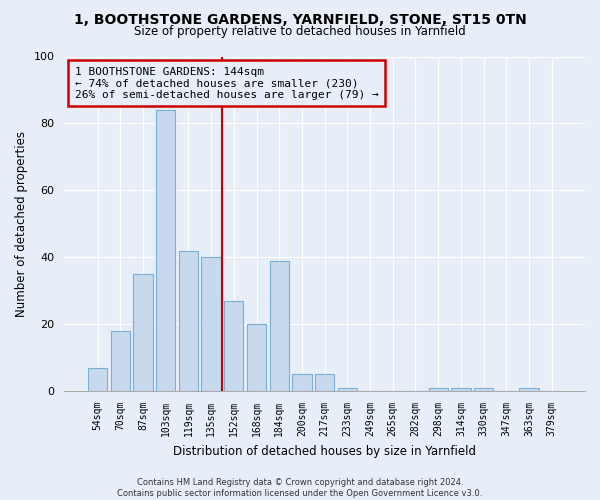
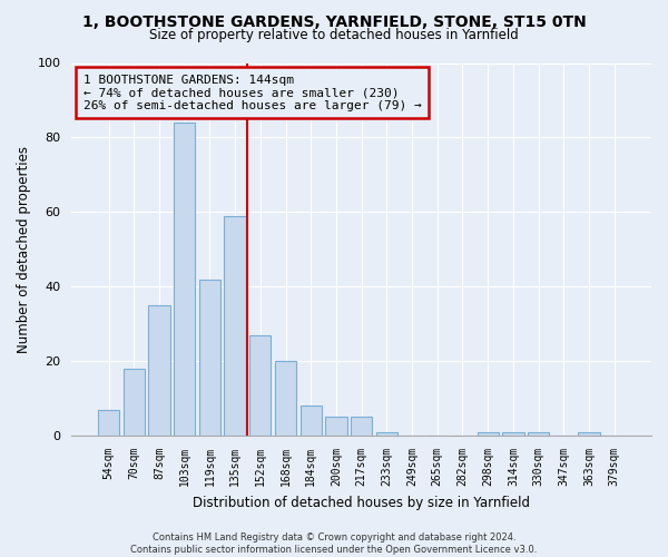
135sqm: 40 -> 59
184sqm: 39 -> 8
